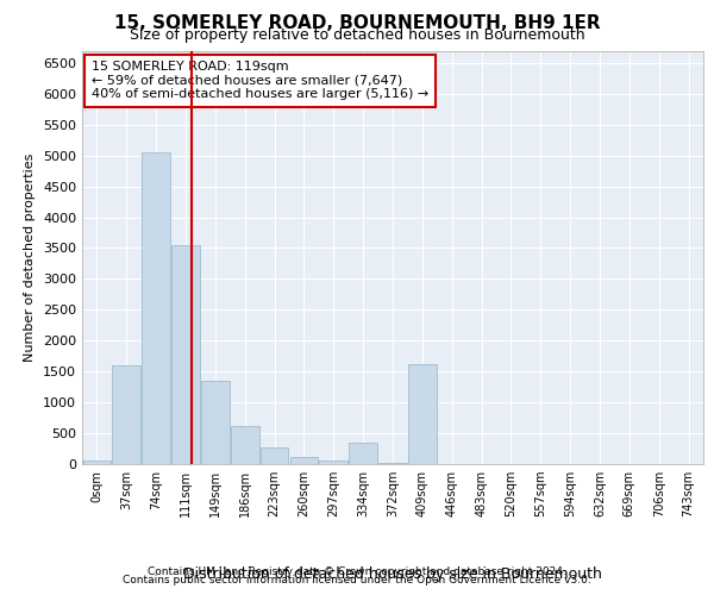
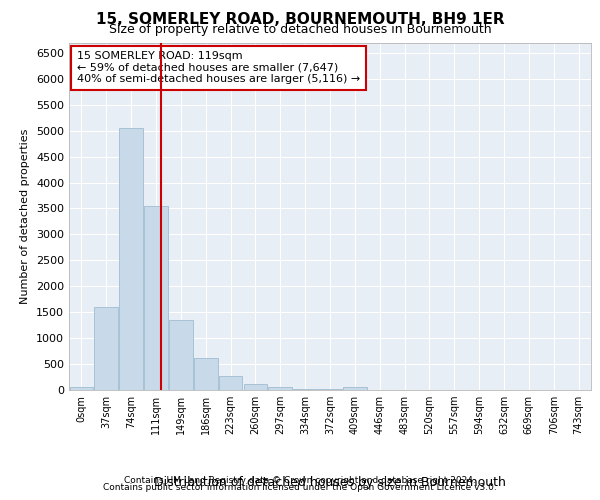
334sqm: 340 -> 20
409sqm: 1620 -> 50
